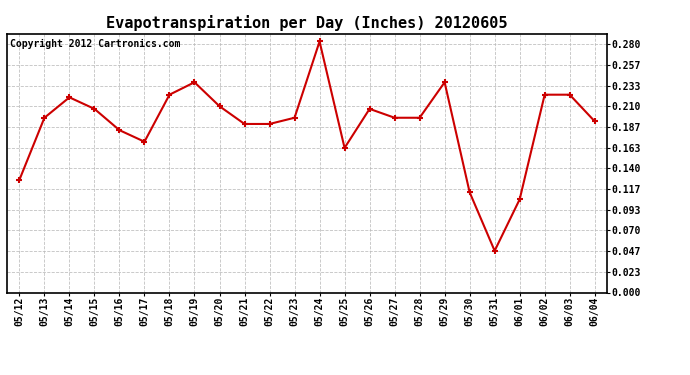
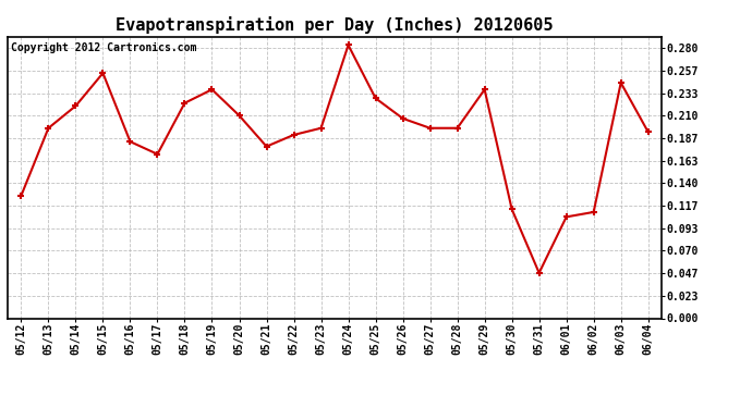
05/15: 0.207 -> 0.254
05/21: 0.190 -> 0.178
05/25: 0.163 -> 0.228
06/02: 0.223 -> 0.110
06/03: 0.223 -> 0.244
